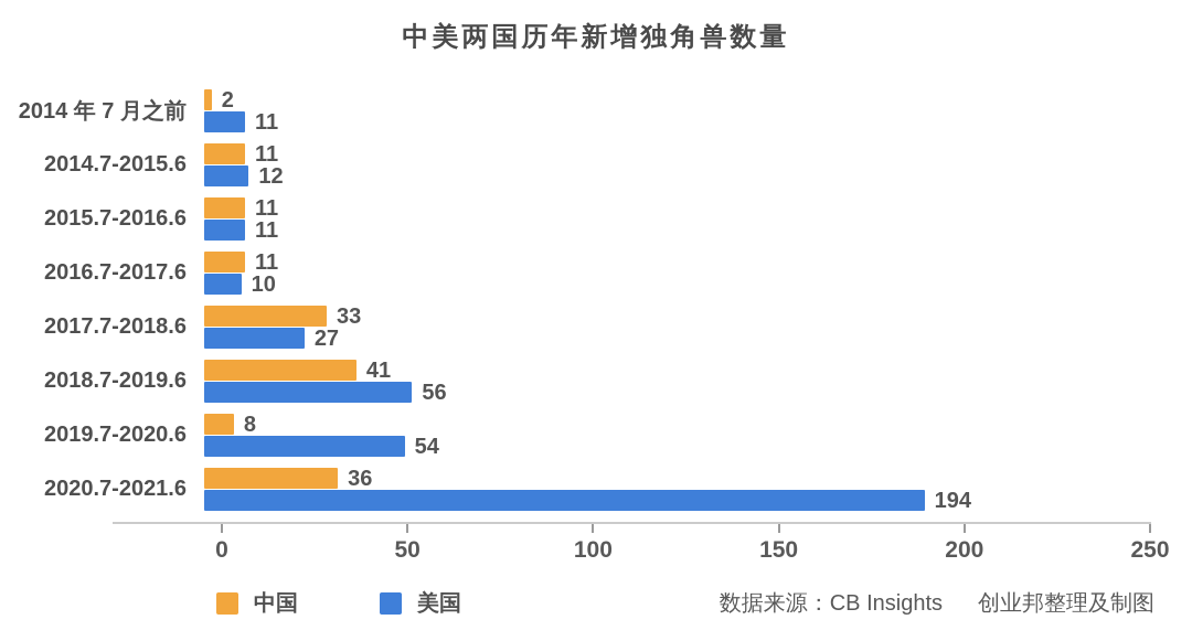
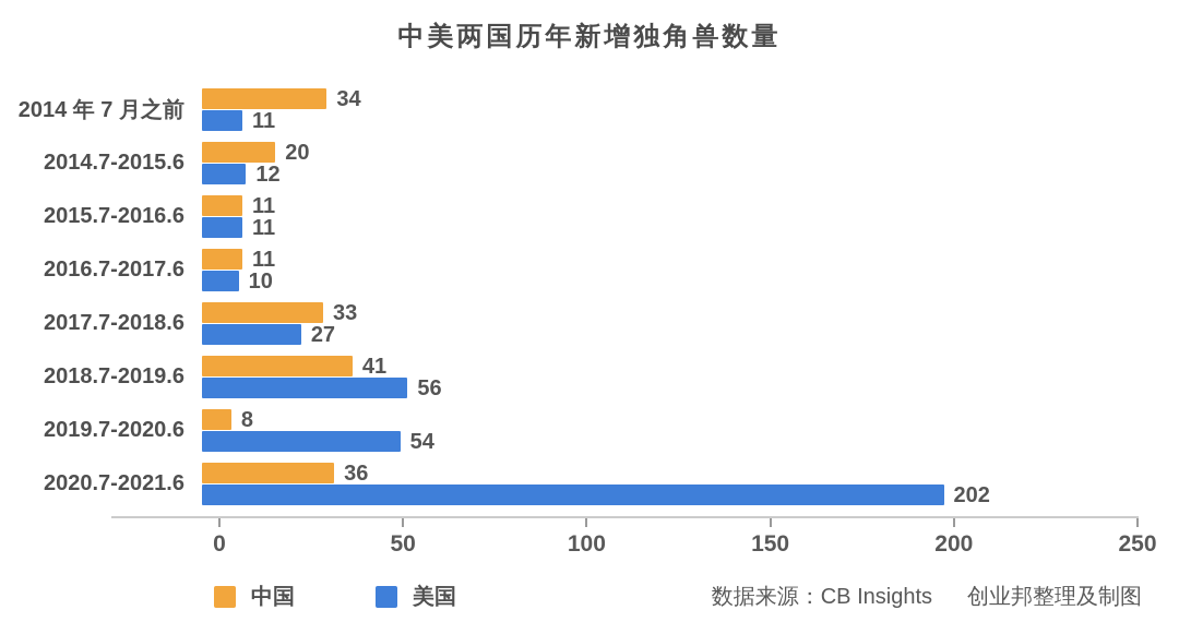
中国/2014 年 7 月之前: 2 -> 34
中国/2014.7-2015.6: 11 -> 20
美国/2020.7-2021.6: 194 -> 202
